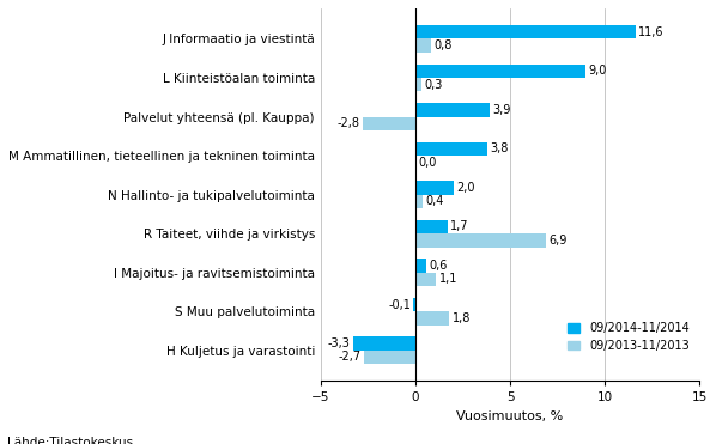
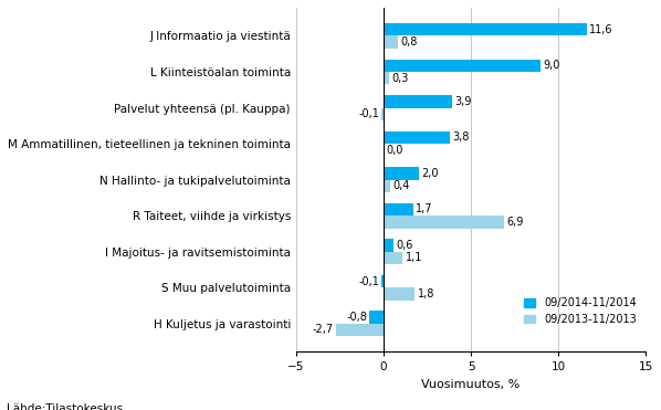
09/2013-11/2013/Palvelut yhteensä (pl. Kauppa): -2,8 -> -0,1
09/2014-11/2014/H Kuljetus ja varastointi: -3,3 -> -0,8
